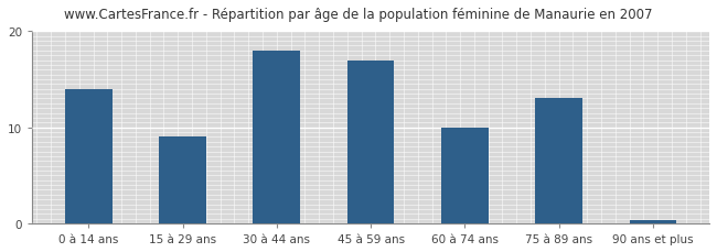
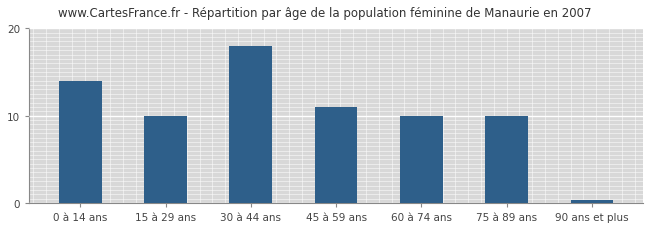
15 à 29 ans: 9.0 -> 10.0
45 à 59 ans: 17.0 -> 11.0
75 à 89 ans: 13.0 -> 10.0
